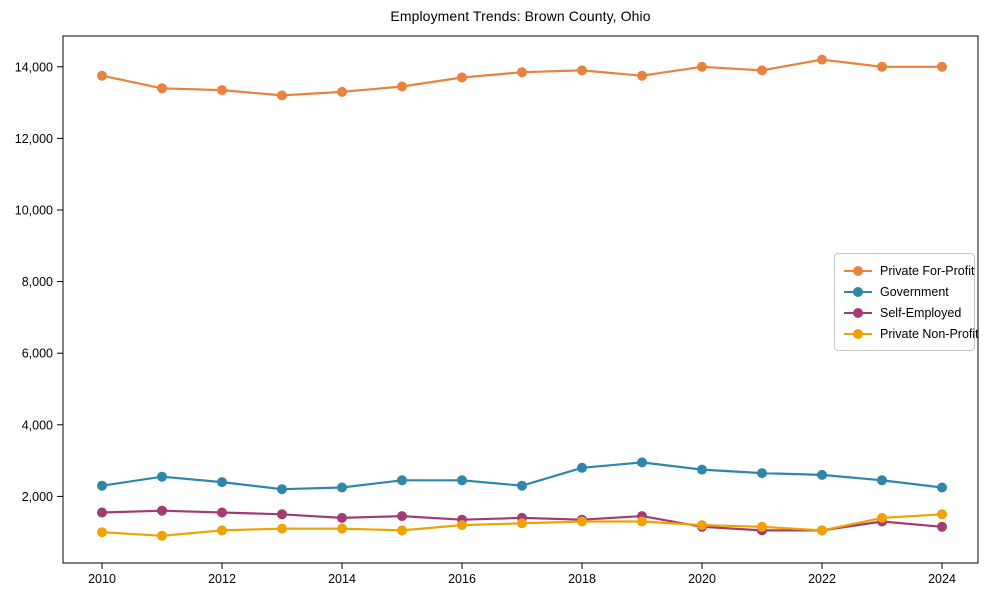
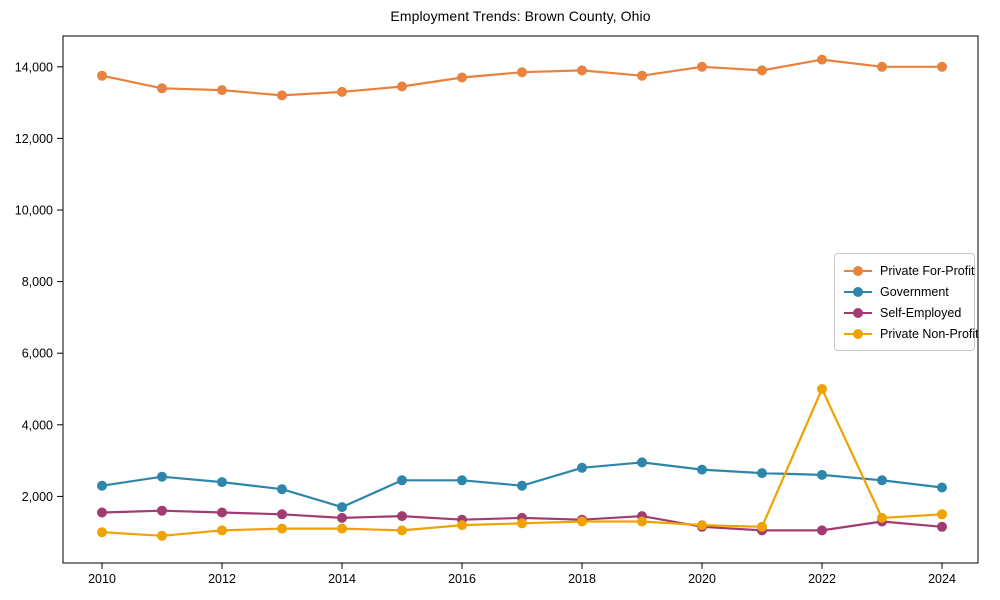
Government/2014: 2200 -> 1700
Private Non-Profit/2022: 1000 -> 5000
